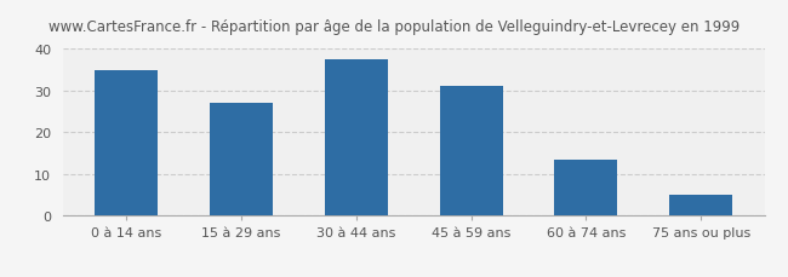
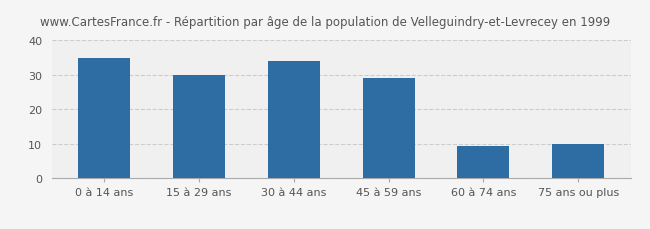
15 à 29 ans: 27.0 -> 30.0
30 à 44 ans: 37.5 -> 34.0
45 à 59 ans: 31.0 -> 29.0
60 à 74 ans: 13.5 -> 9.5
75 ans ou plus: 5.0 -> 10.0
